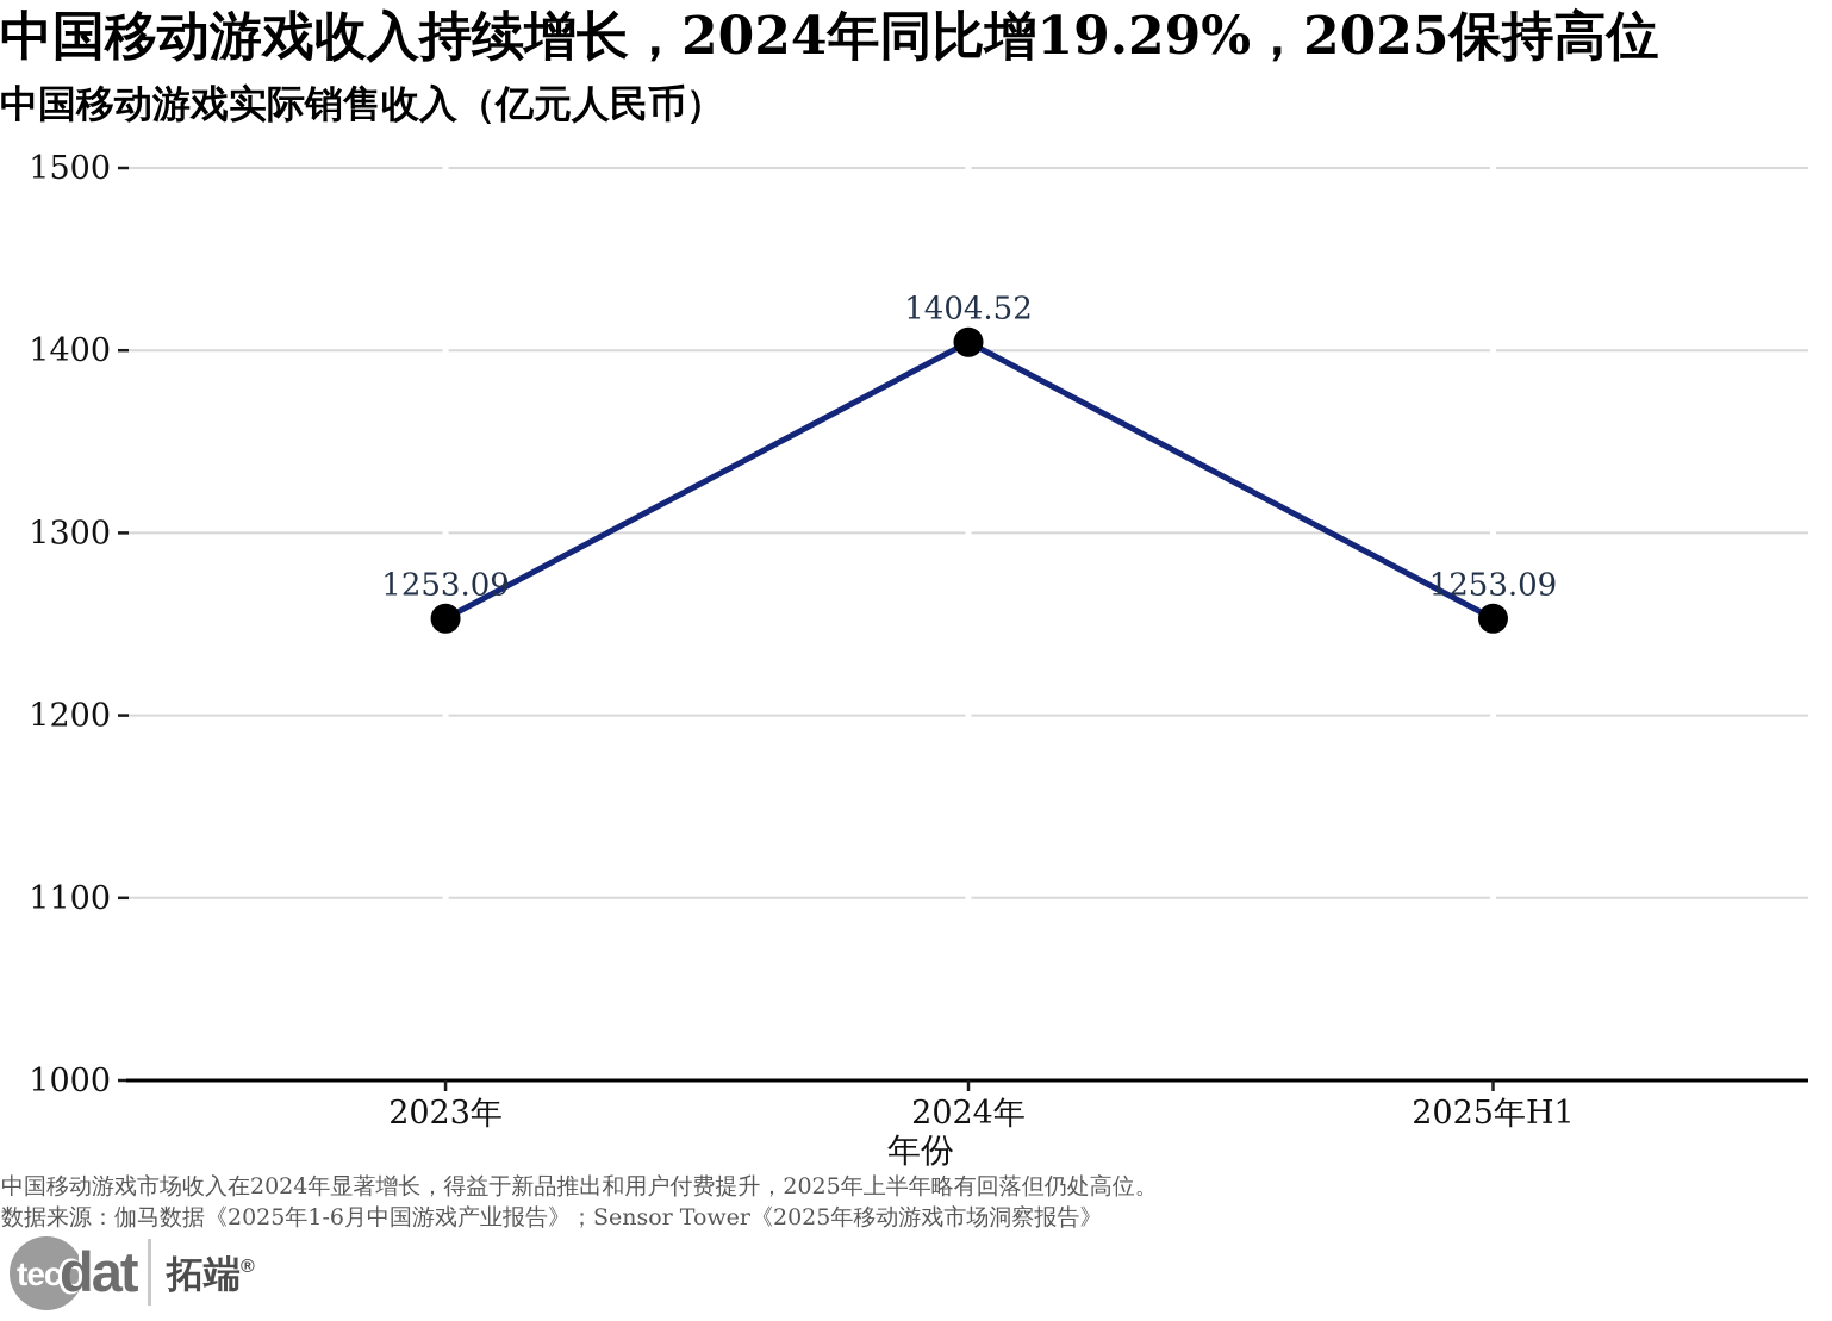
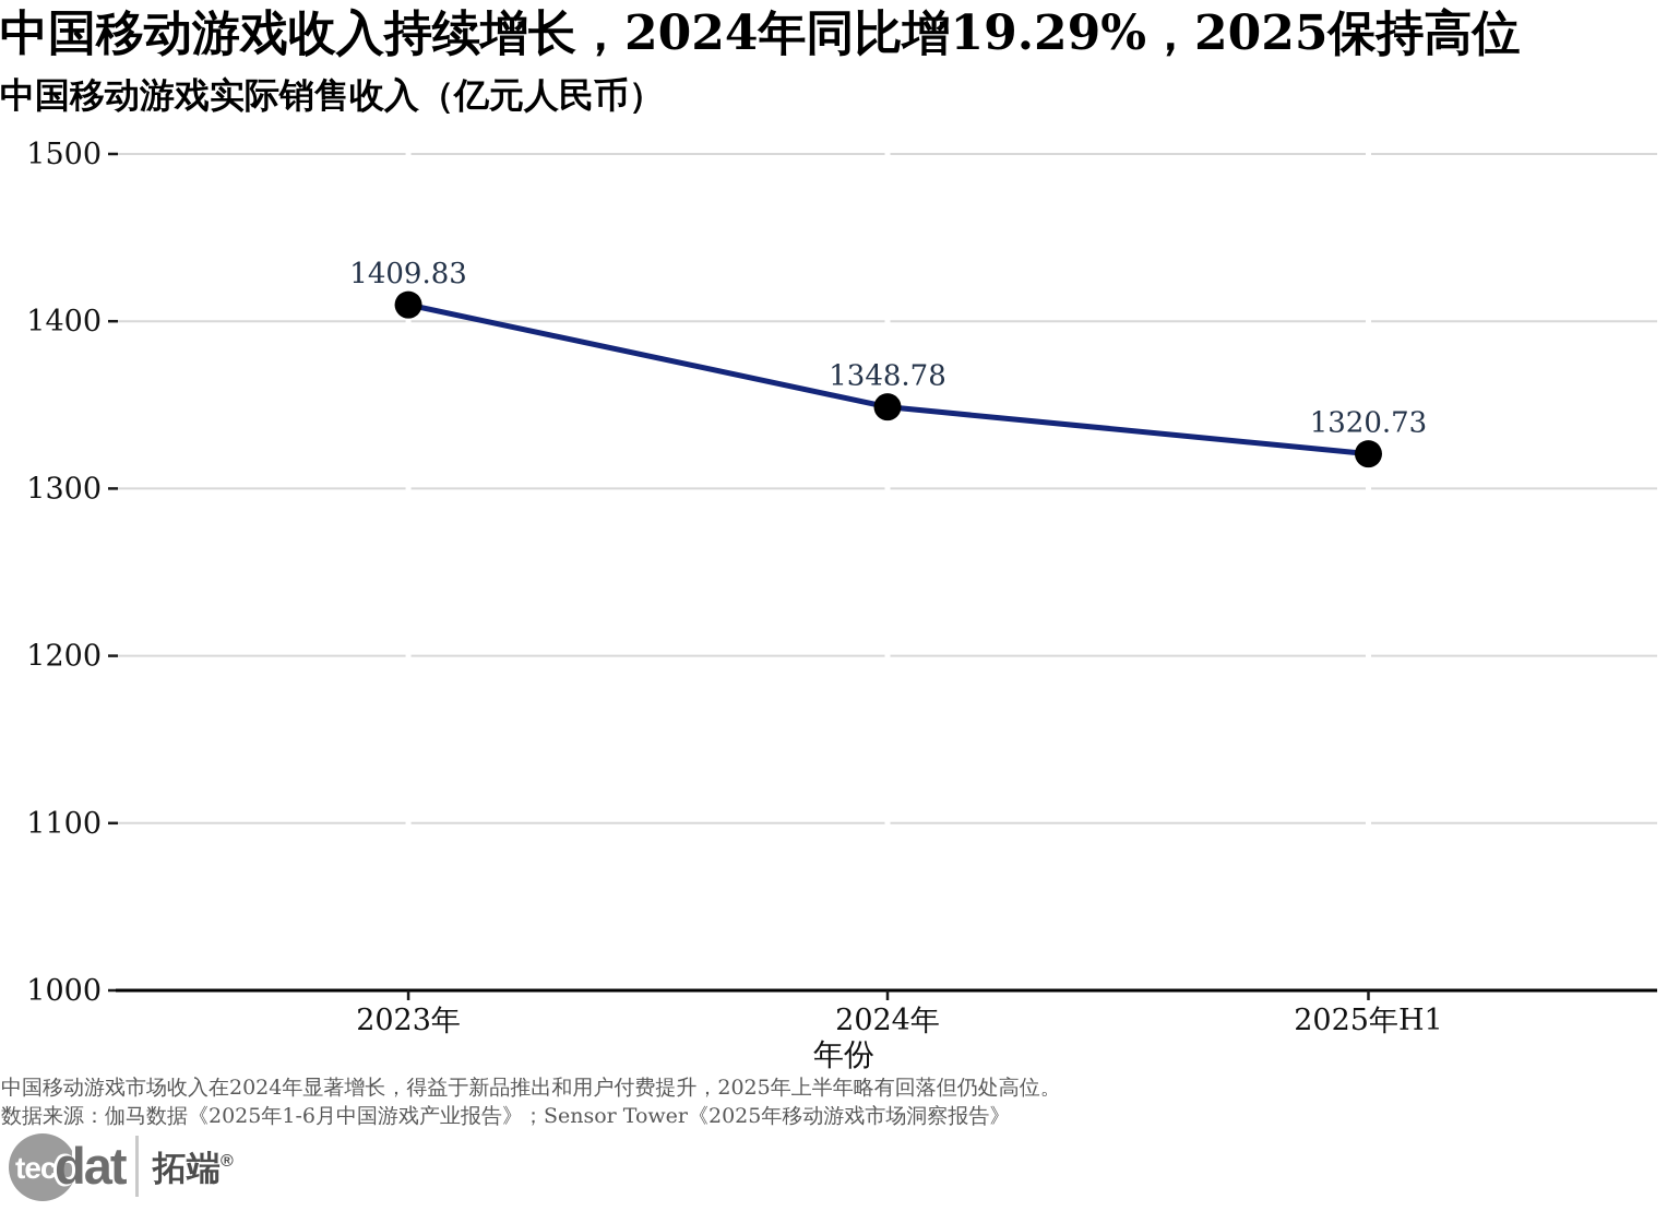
2023年: 1253.09 -> 1409.83
2024年: 1404.52 -> 1348.78
2025年H1: 1253.09 -> 1320.73
